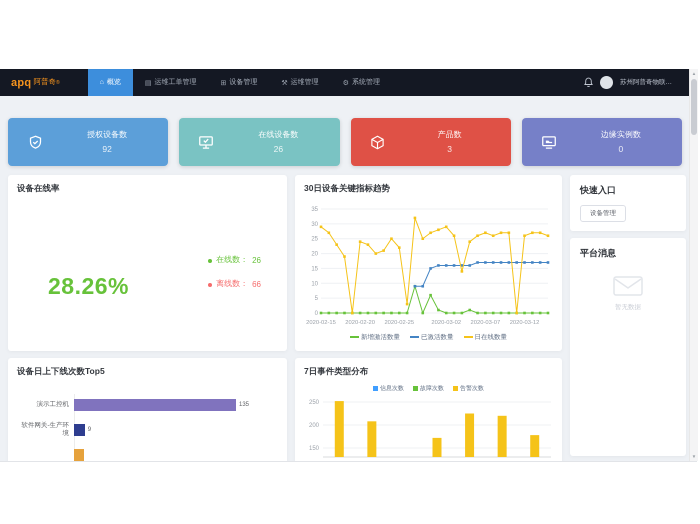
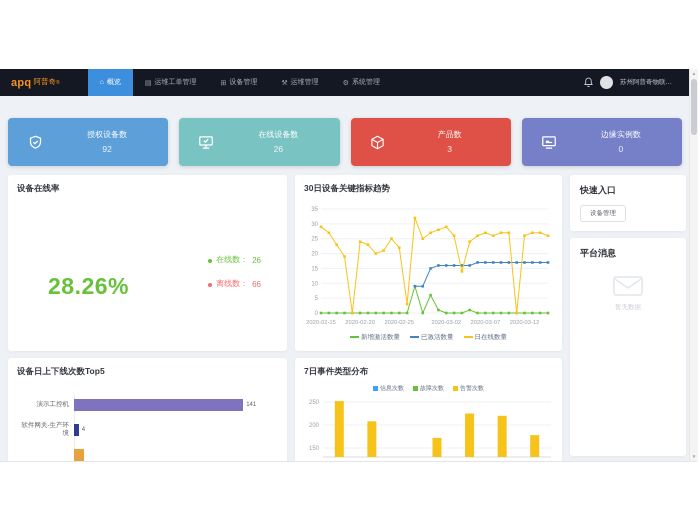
设备日上下线次数Top5/演示工控机: 135 -> 141
设备日上下线次数Top5/软件网关-生产环境: 9 -> 4
